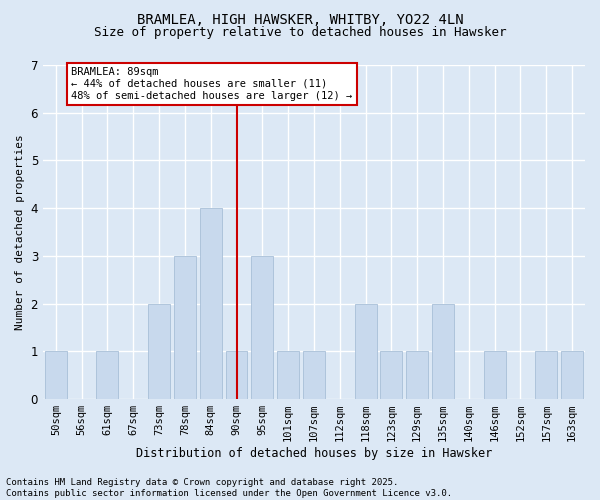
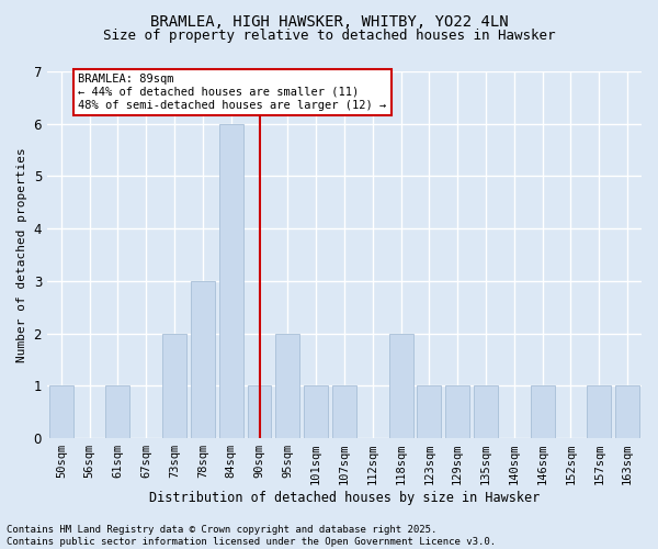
84sqm: 4 -> 6
95sqm: 3 -> 2
135sqm: 2 -> 1
